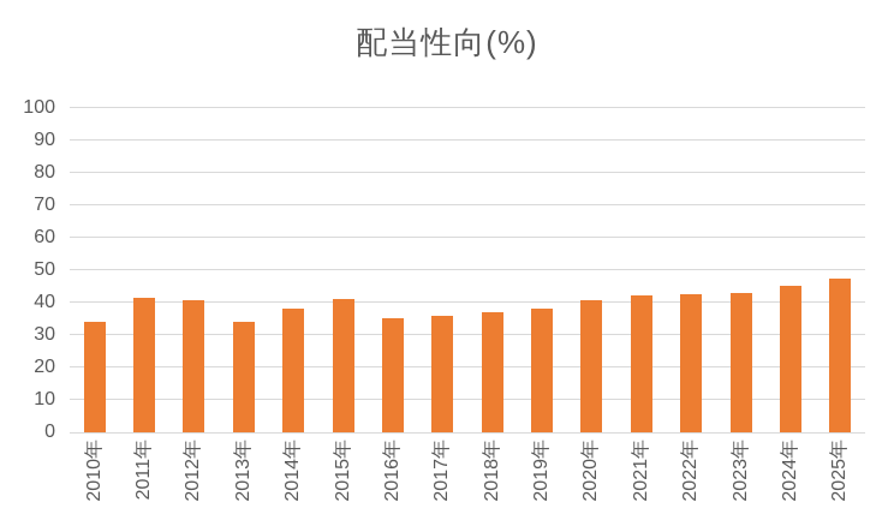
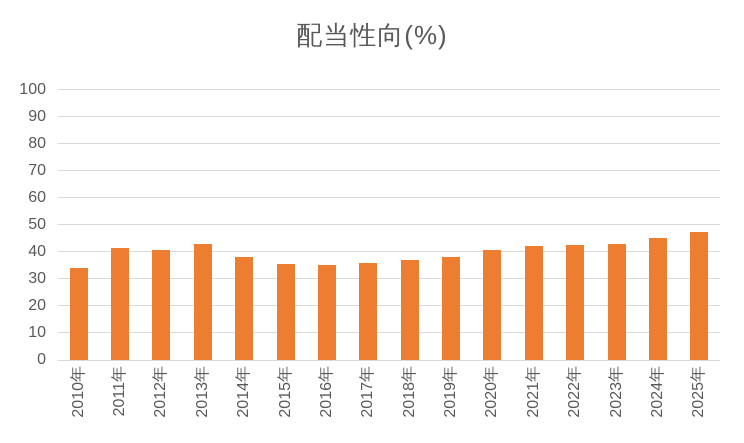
2013年: 34 -> 43
2015年: 41 -> 36
